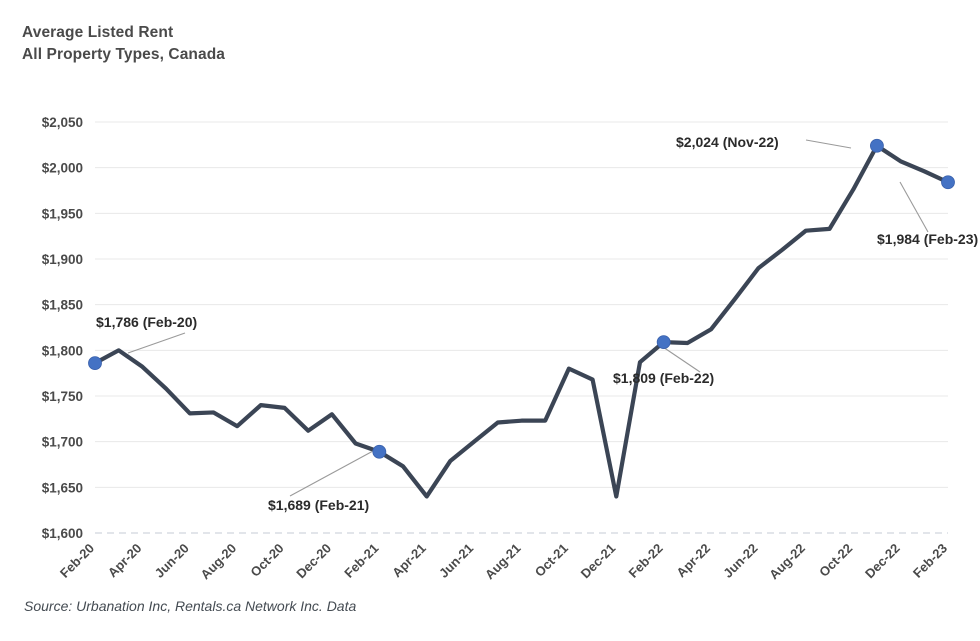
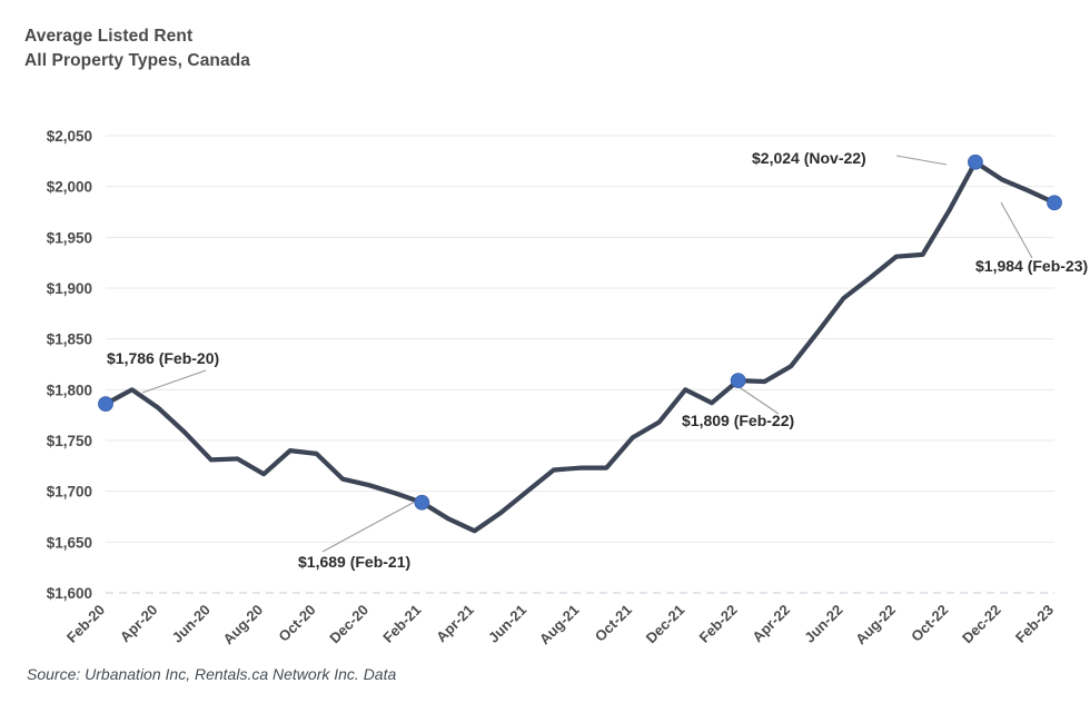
Dec-20: $1730 -> $1710
Apr-21: $1640 -> $1660
Oct-21: $1780 -> $1750
Dec-21: $1640 -> $1800
